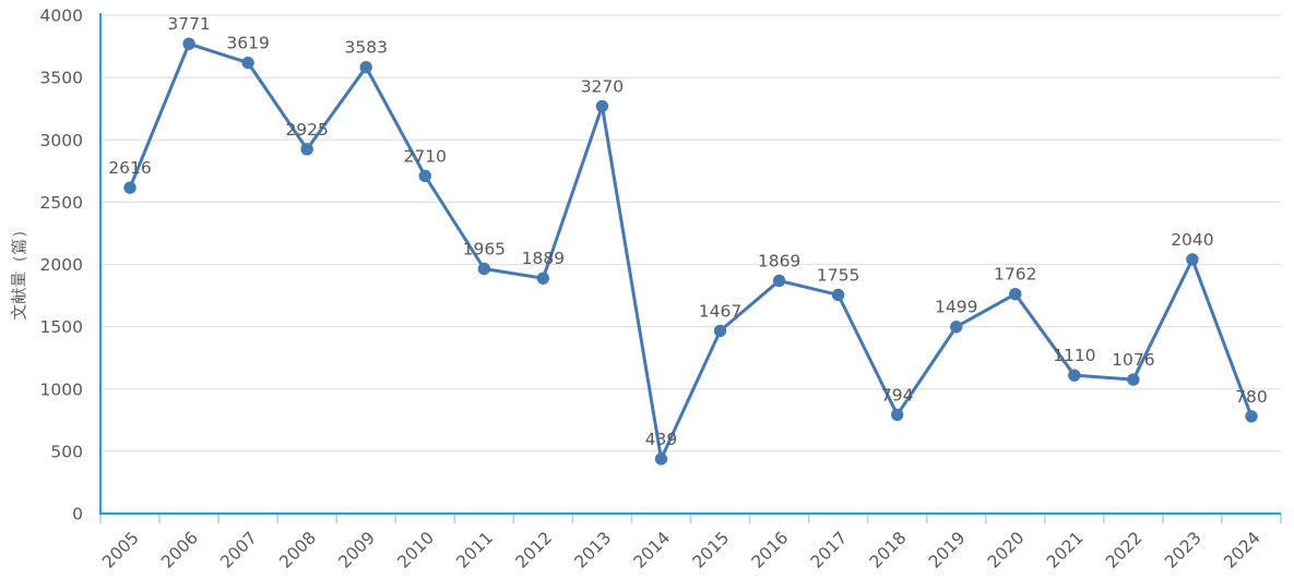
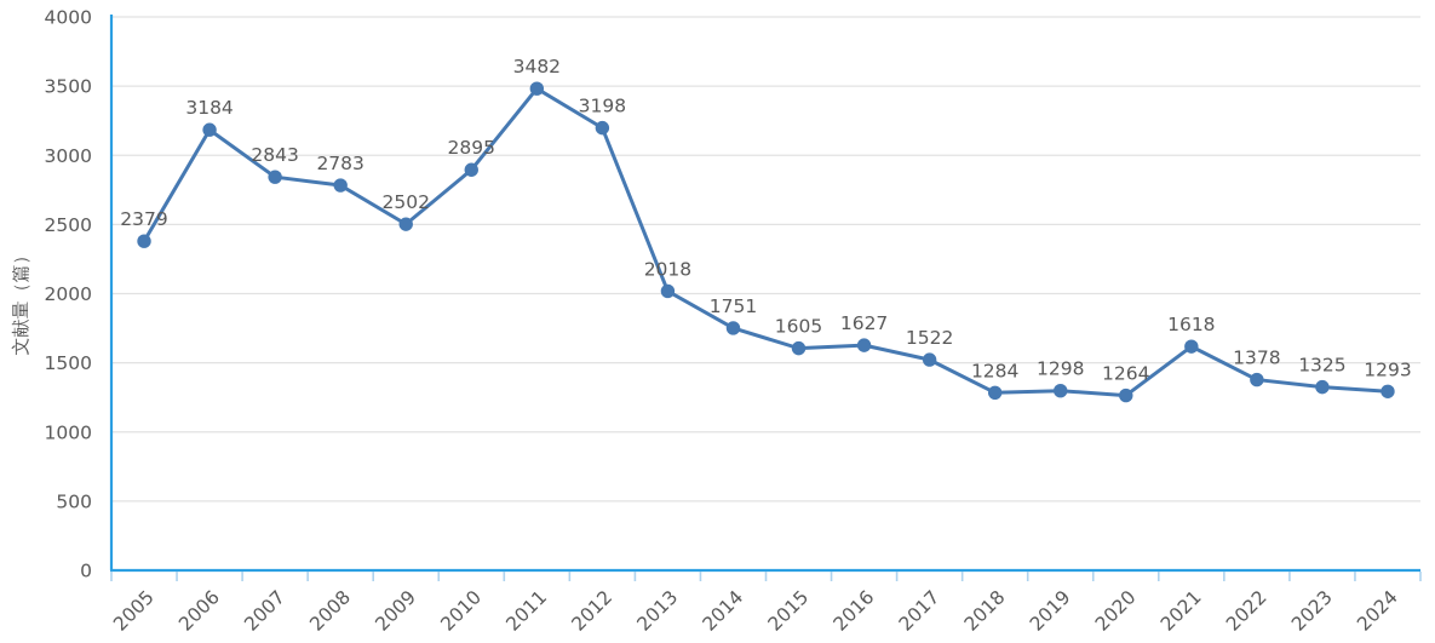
2005: 2616 -> 2379
2006: 3771 -> 3184
2007: 3619 -> 2843
2008: 2925 -> 2783
2009: 3583 -> 2502
2010: 2710 -> 2895
2011: 1965 -> 3482
2012: 1889 -> 3198
2013: 3270 -> 2018
2014: 439 -> 1751
2015: 1467 -> 1605
2016: 1869 -> 1627
2017: 1755 -> 1522
2018: 794 -> 1284
2019: 1499 -> 1298
2020: 1762 -> 1264
2021: 1110 -> 1618
2022: 1076 -> 1378
2023: 2040 -> 1325
2024: 780 -> 1293
